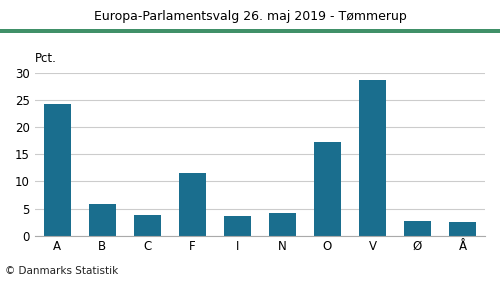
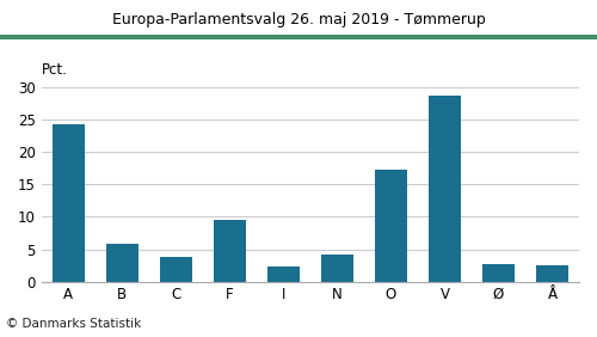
F: 11.6 -> 9.6
I: 3.6 -> 2.3
